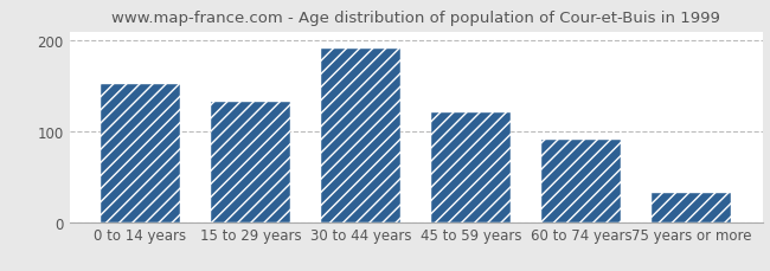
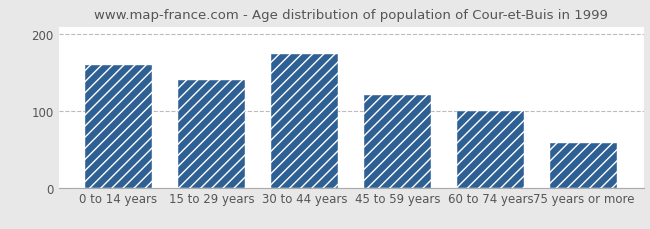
0 to 14 years: 152 -> 160
15 to 29 years: 132 -> 140
30 to 44 years: 191 -> 174
60 to 74 years: 91 -> 100
75 years or more: 32 -> 58
